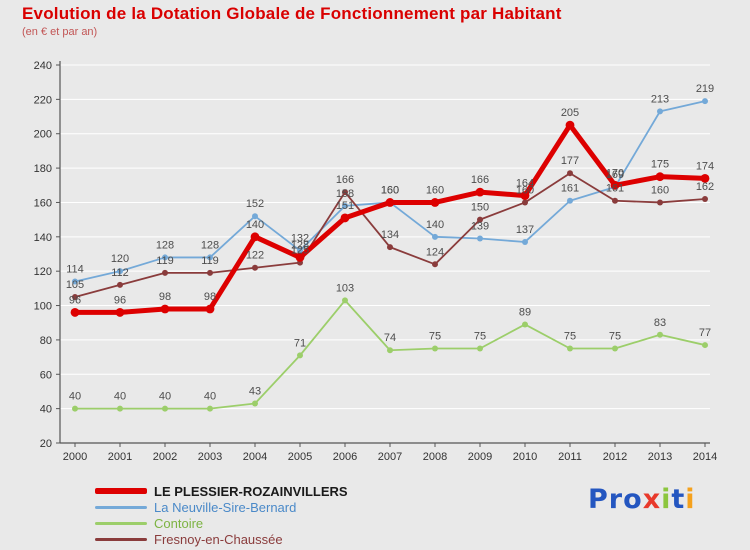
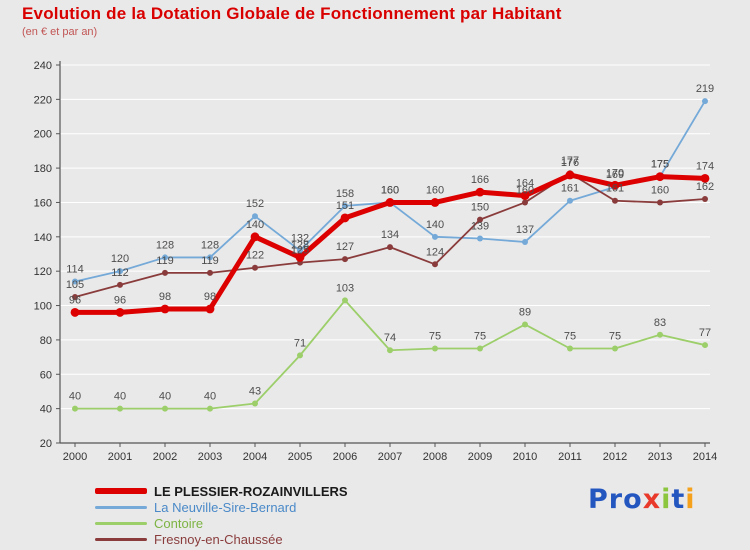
Fresnoy-en-Chaussée/2006: 166 -> 127
LE PLESSIER-ROZAINVILLERS/2011: 205 -> 176
La Neuville-Sire-Bernard/2013: 213 -> 175
